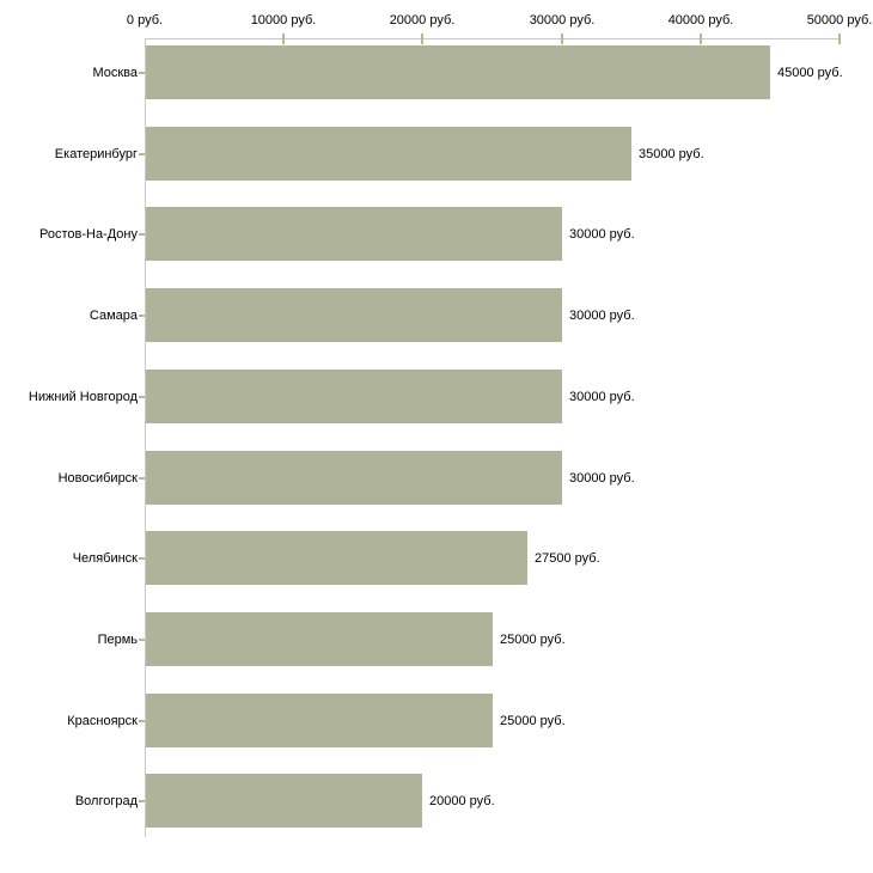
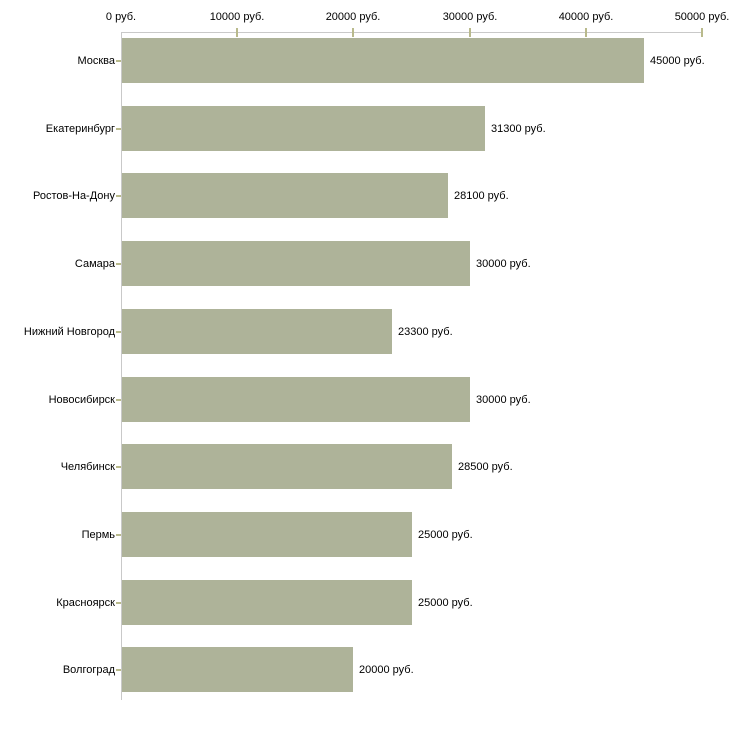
Екатеринбург: 35000 -> 31300
Ростов-На-Дону: 30000 -> 28100
Нижний Новгород: 30000 -> 23300
Челябинск: 27500 -> 28500
